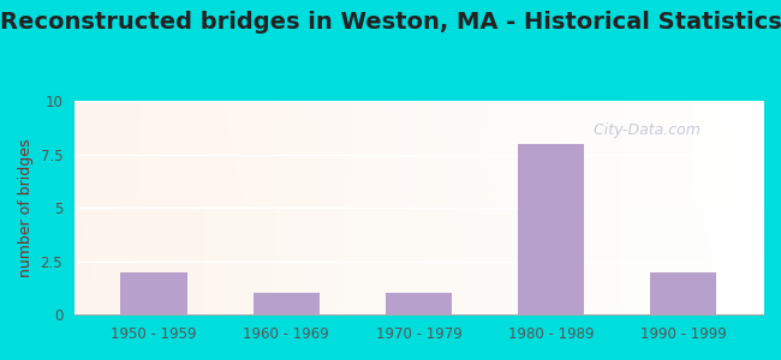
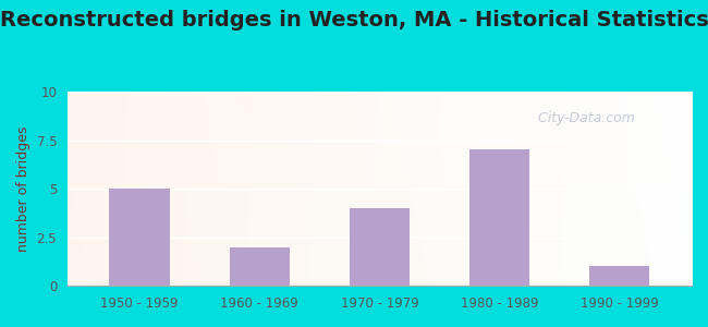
1950 - 1959: 2 -> 5
1960 - 1969: 1 -> 2
1970 - 1979: 1 -> 4
1980 - 1989: 8 -> 7
1990 - 1999: 2 -> 1
